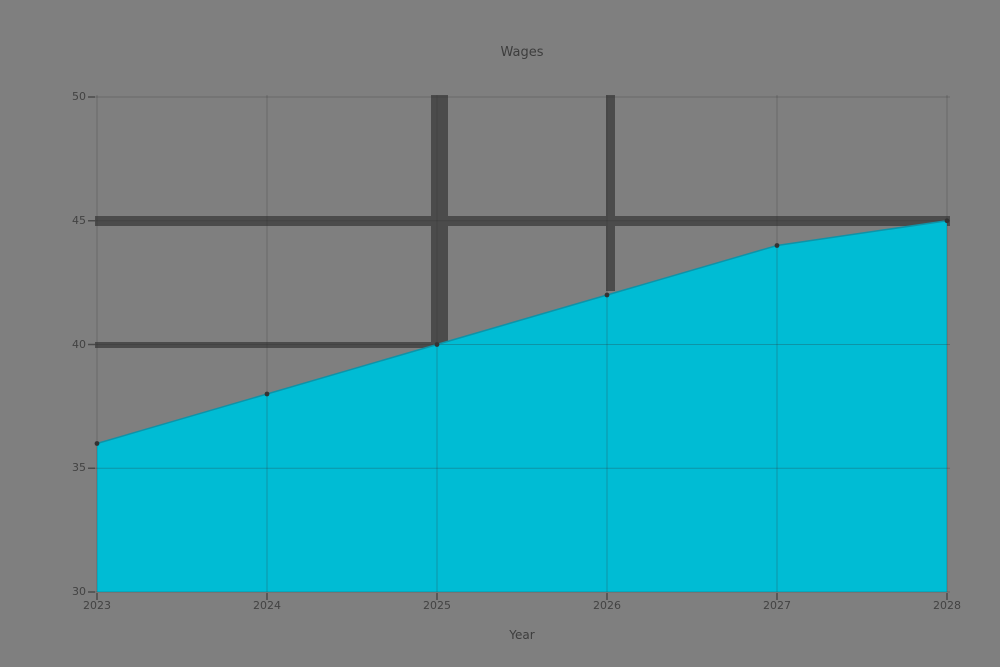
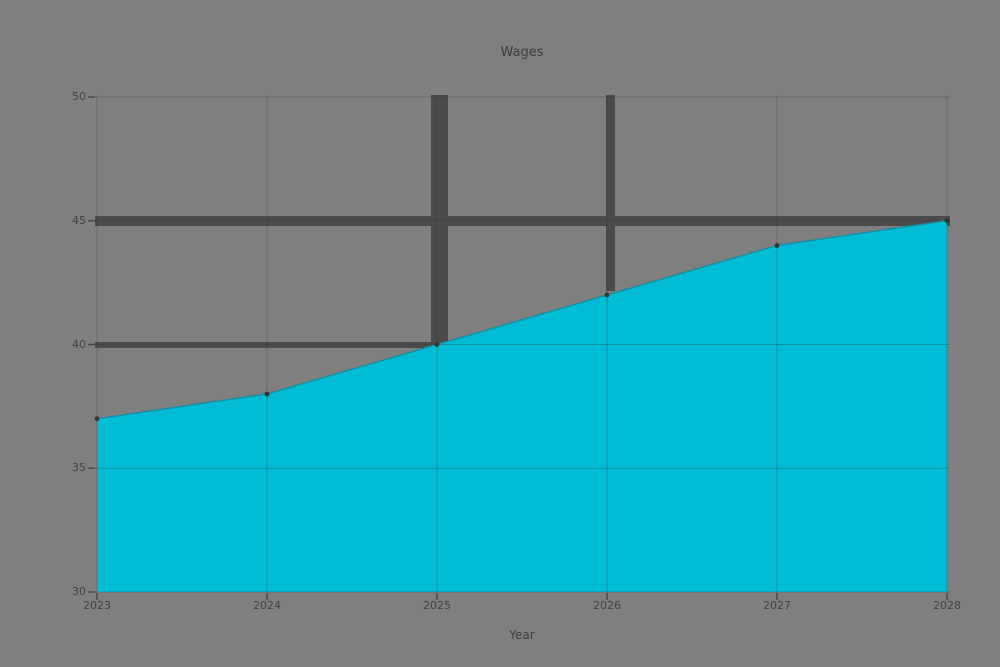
2023: 36 -> 37
